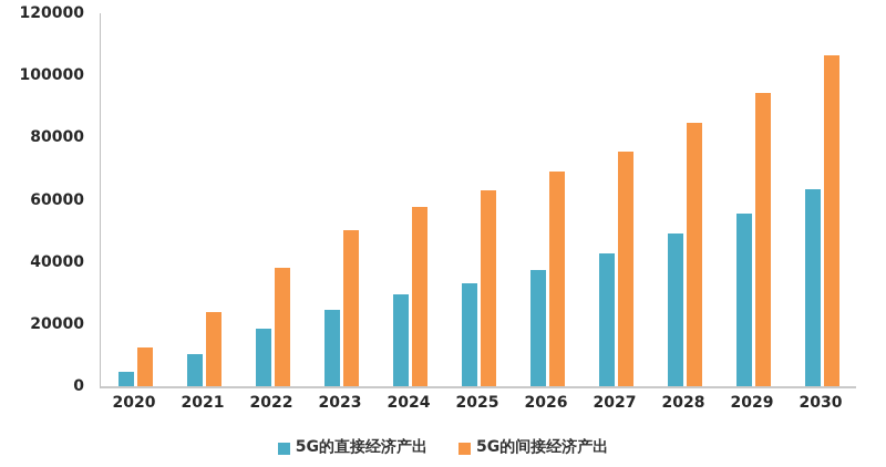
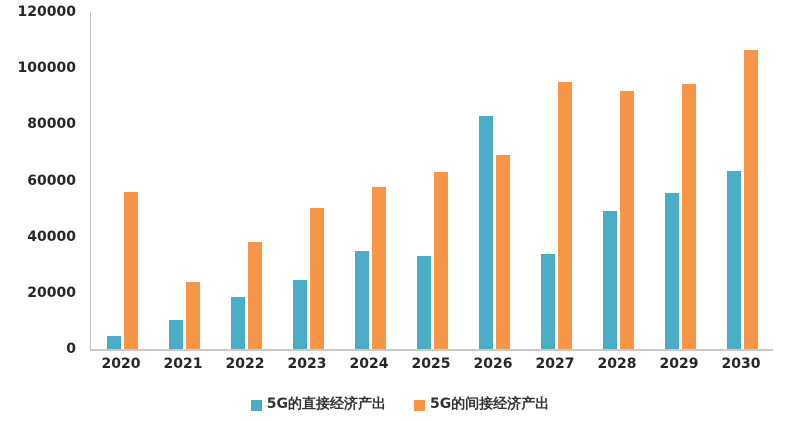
5G的间接经济产出/2020: 12000 -> 56000
5G的直接经济产出/2024: 29000 -> 35000
5G的直接经济产出/2026: 37000 -> 83000
5G的直接经济产出/2027: 43000 -> 34000
5G的间接经济产出/2027: 76000 -> 95000
5G的间接经济产出/2028: 85000 -> 92000
